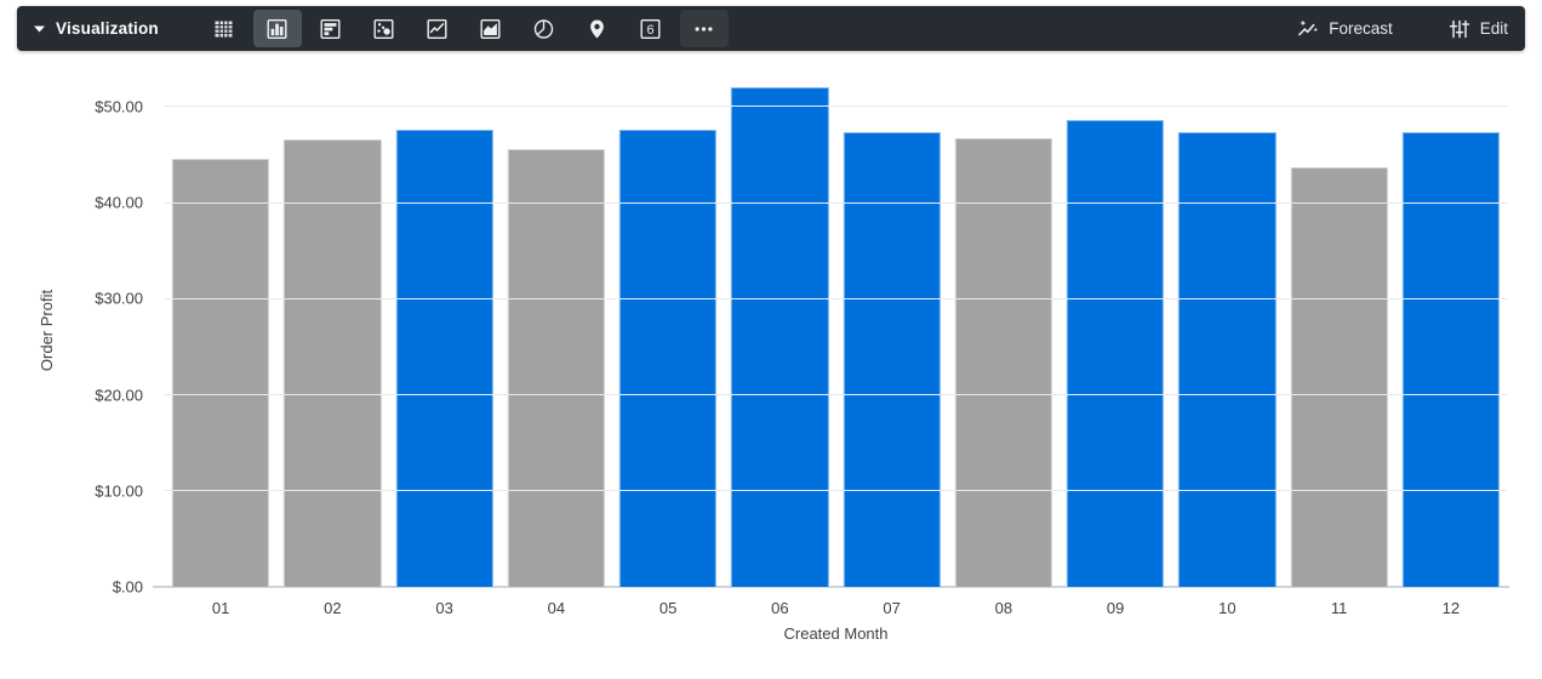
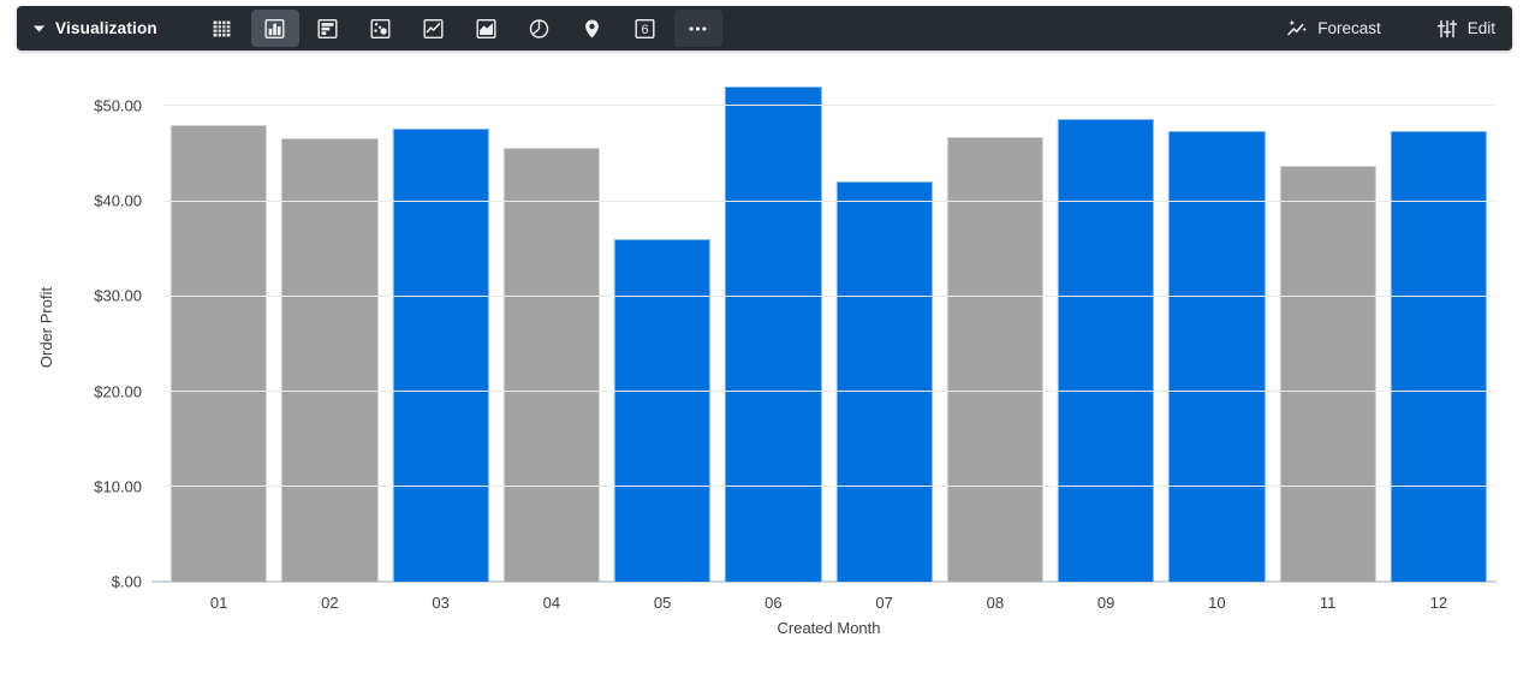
01: $45 -> $48
05: $48 -> $36
07: $47 -> $42
